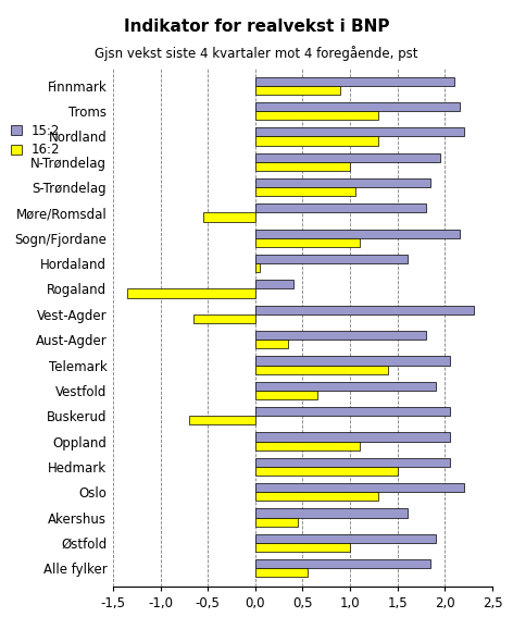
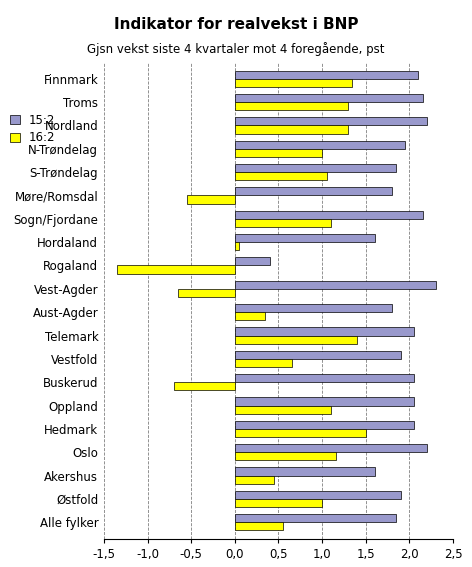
16:2/Finnmark: 0,90 -> 1,34
16:2/Oslo: 1,30 -> 1,16
